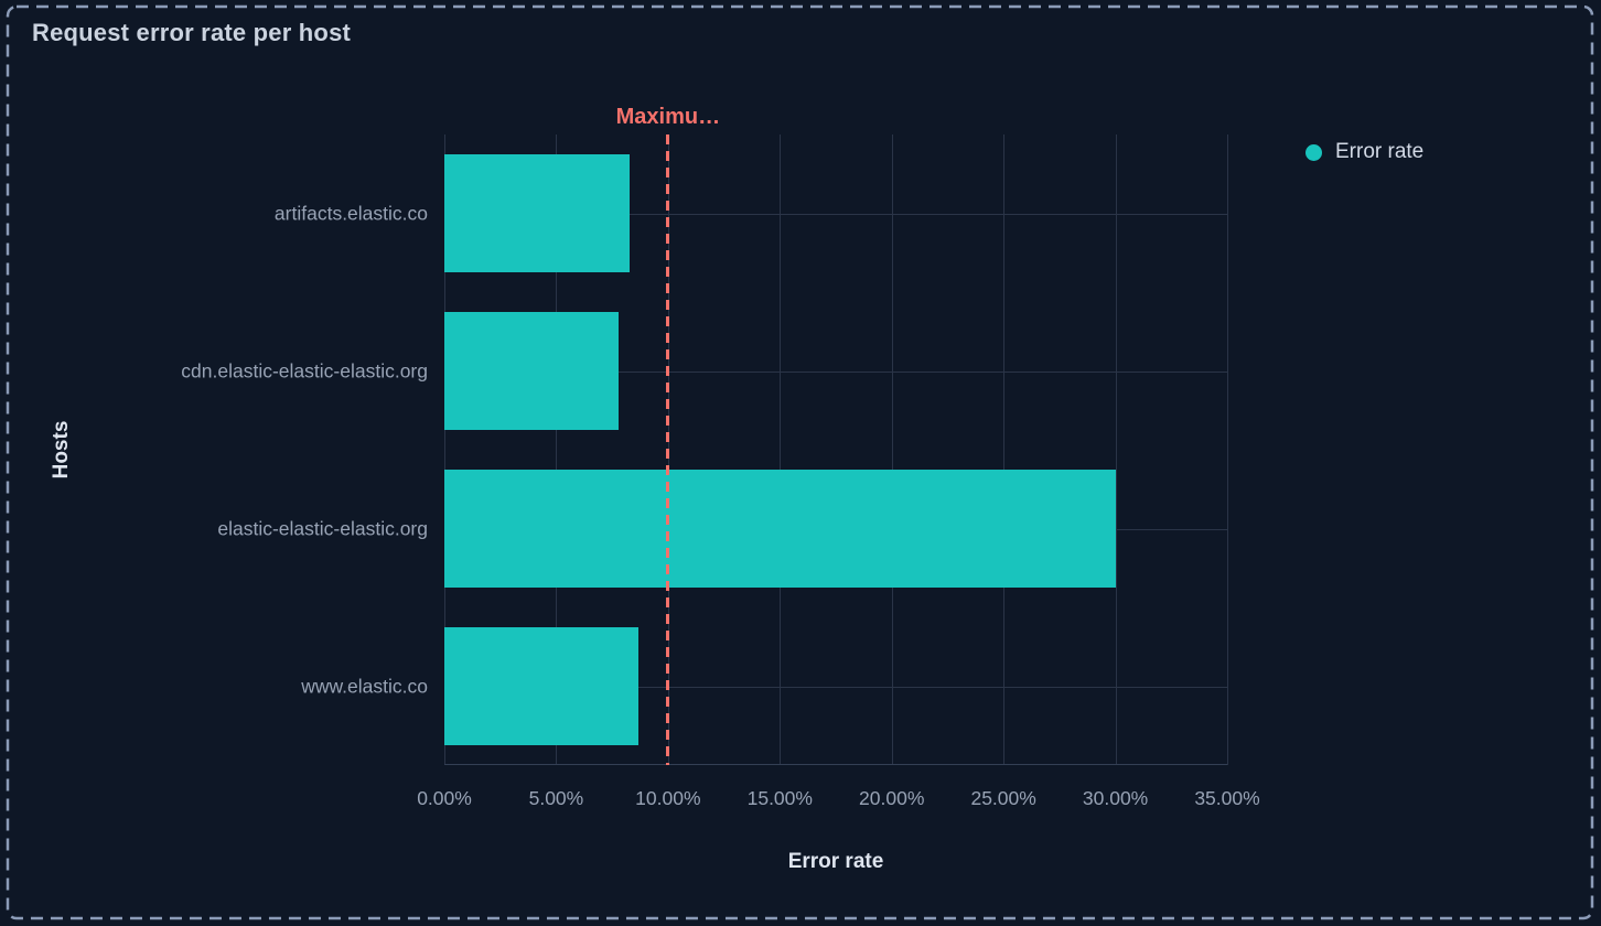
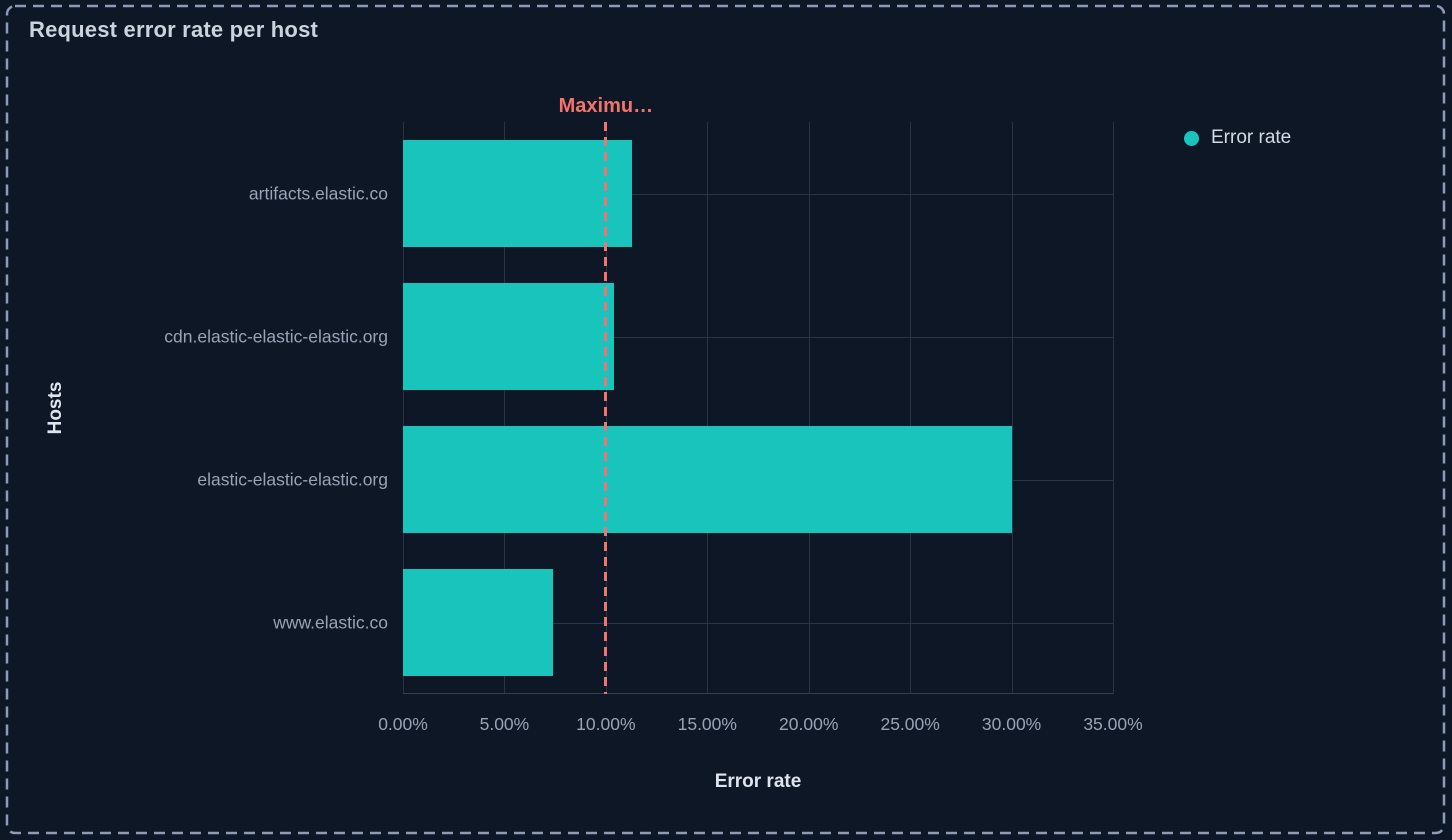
artifacts.elastic.co: 8.3% -> 11.3%
cdn.elastic-elastic-elastic.org: 7.8% -> 10.4%
www.elastic.co: 8.7% -> 7.4%
